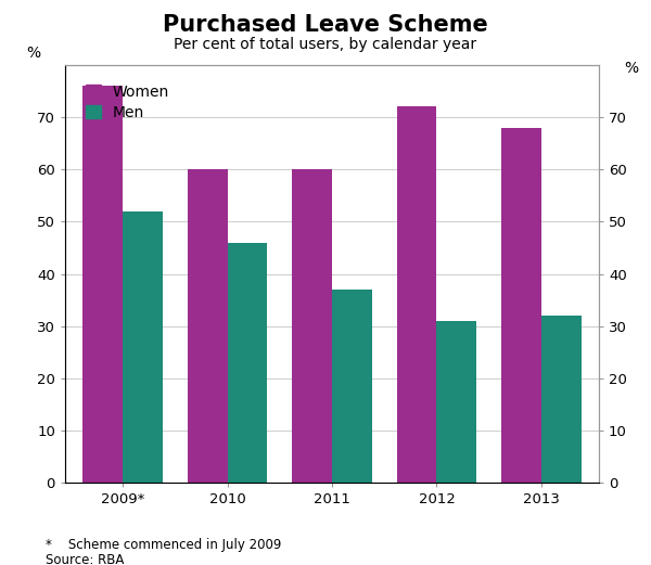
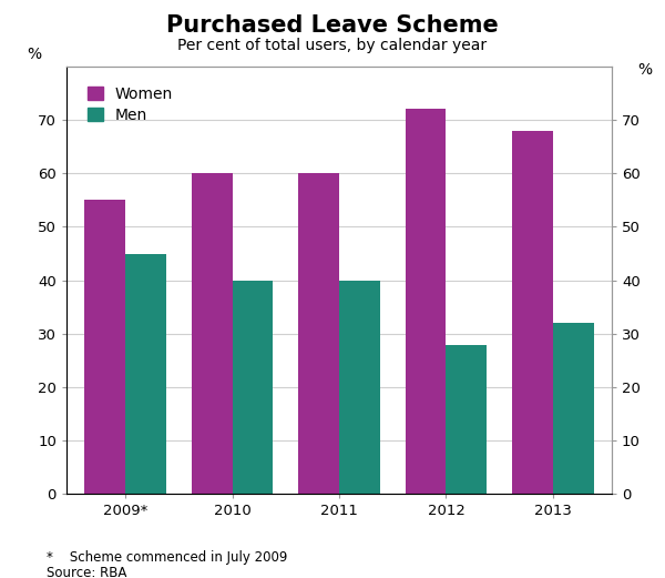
Women/2009*: 76 -> 55
Men/2009*: 52 -> 45
Men/2010: 46 -> 40
Men/2011: 37 -> 40
Men/2012: 31 -> 28
